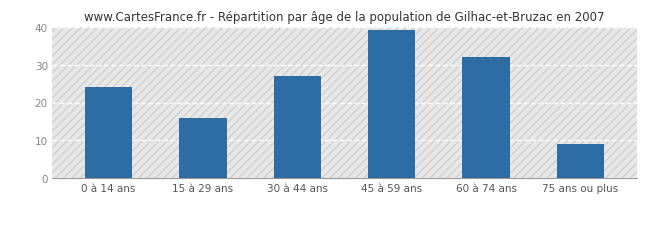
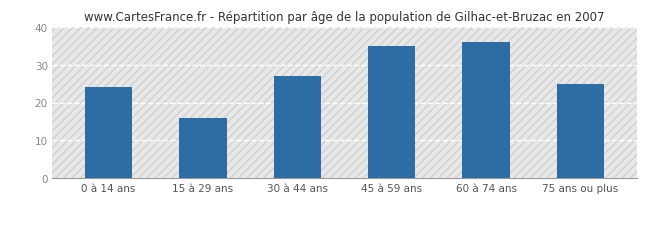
45 à 59 ans: 39 -> 35
60 à 74 ans: 32 -> 36
75 ans ou plus: 9 -> 25
